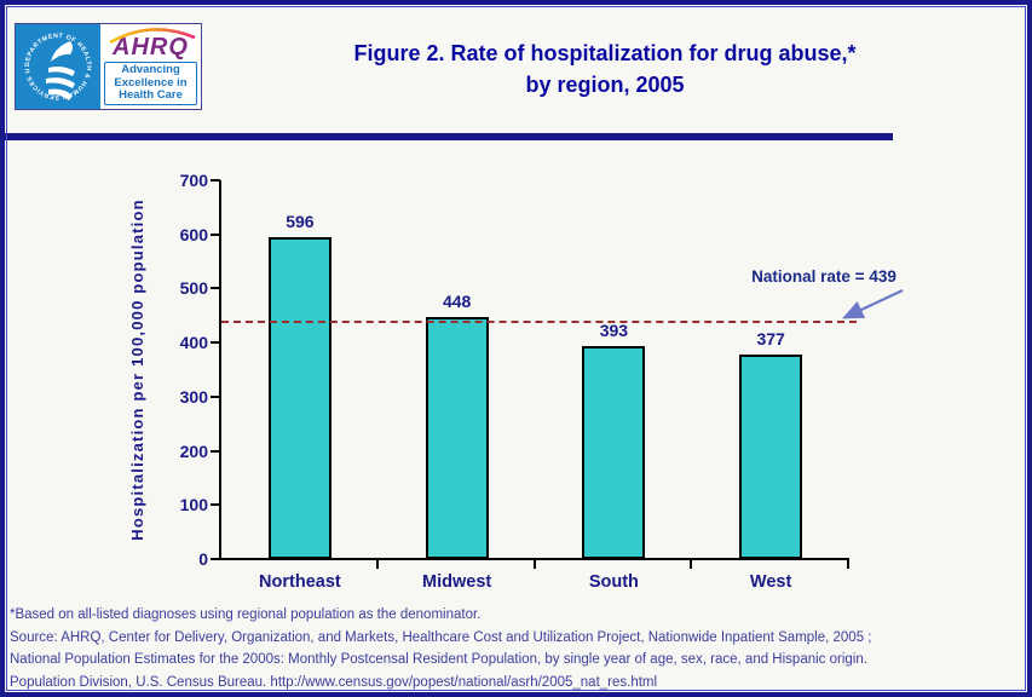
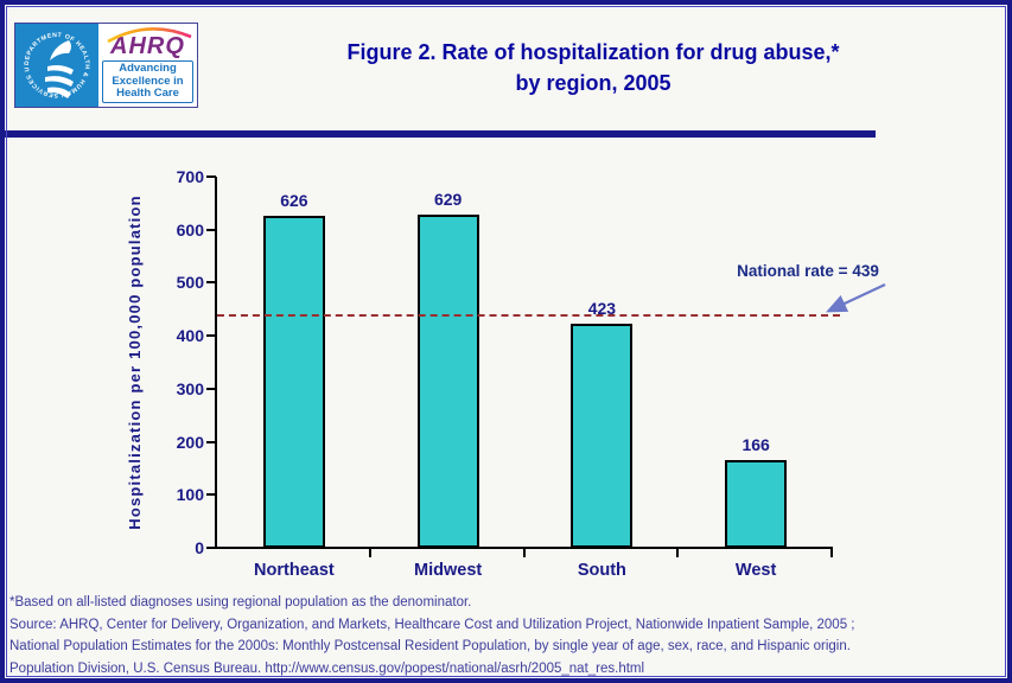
Northeast: 596 -> 626
Midwest: 448 -> 629
South: 393 -> 423
West: 377 -> 166
